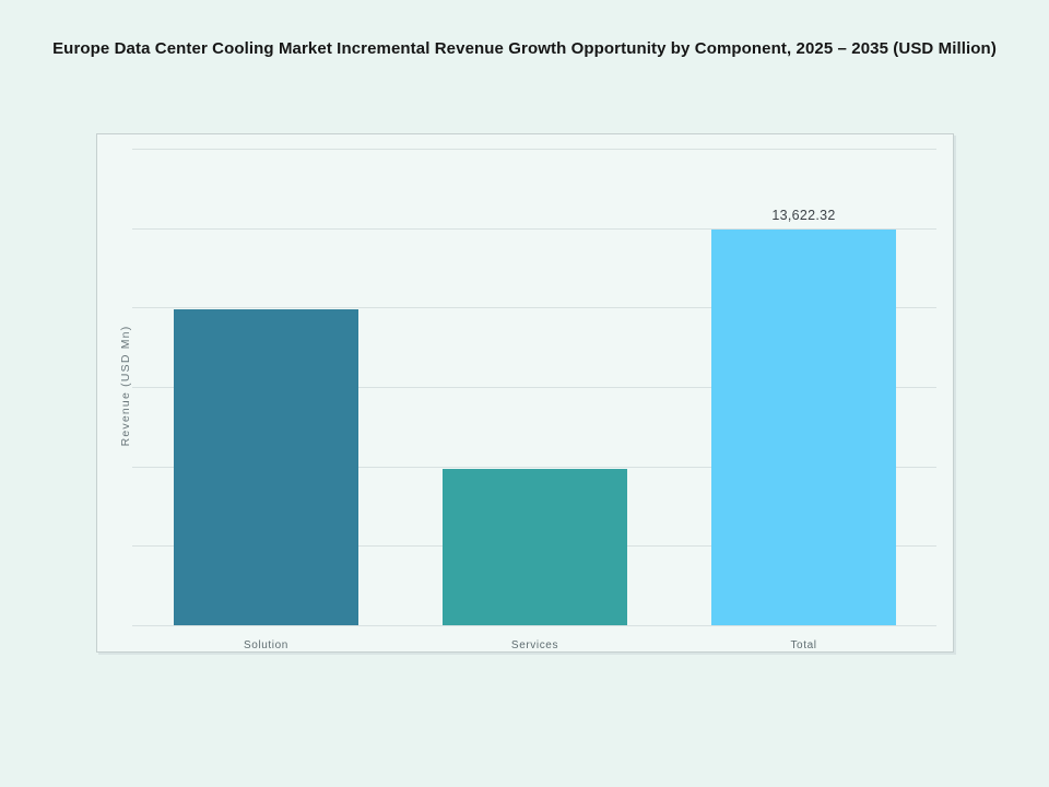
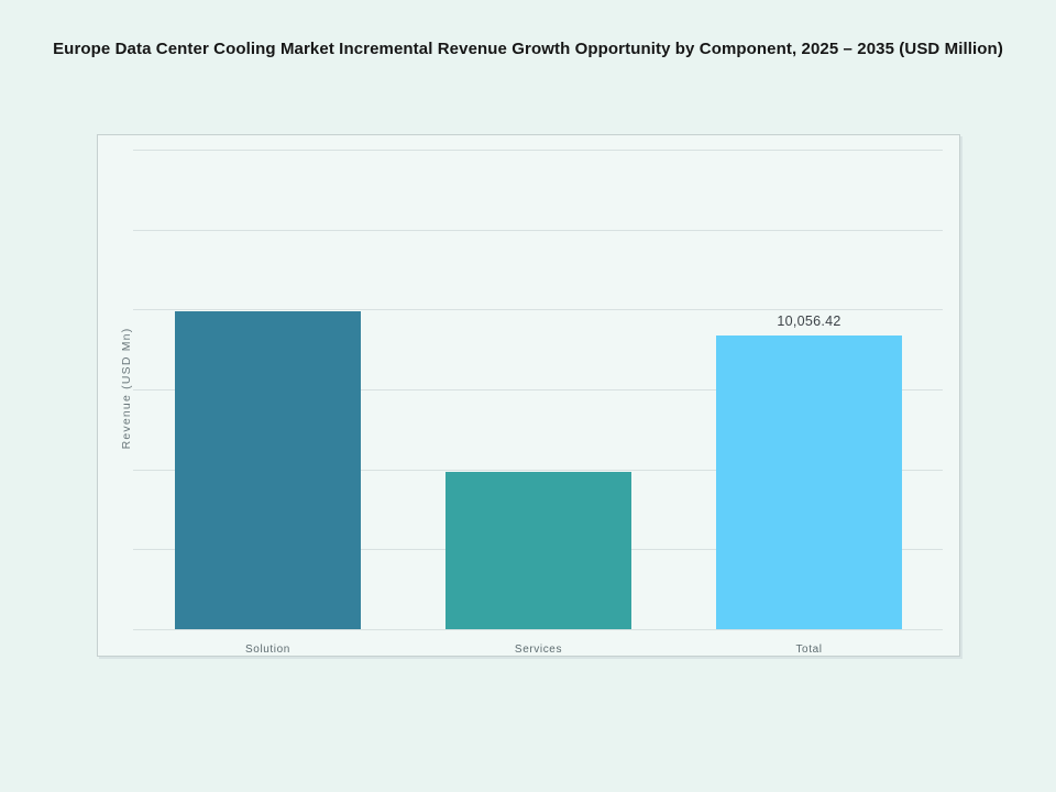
Total: 13,622.32 -> 10,056.42
